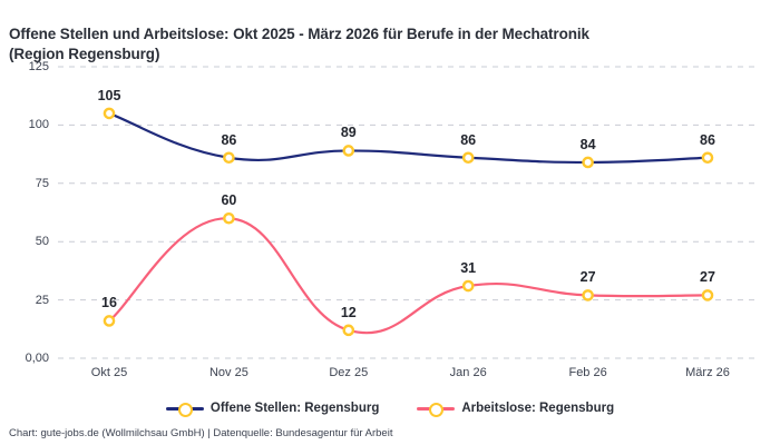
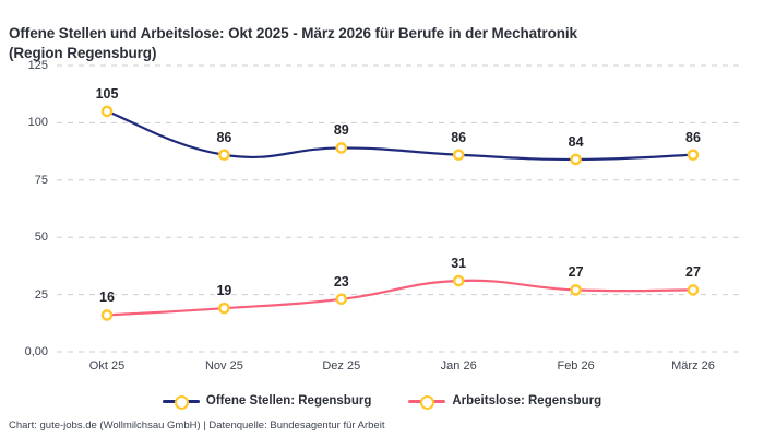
Arbeitslose: Regensburg/Nov 25: 60 -> 19
Arbeitslose: Regensburg/Dez 25: 12 -> 23
